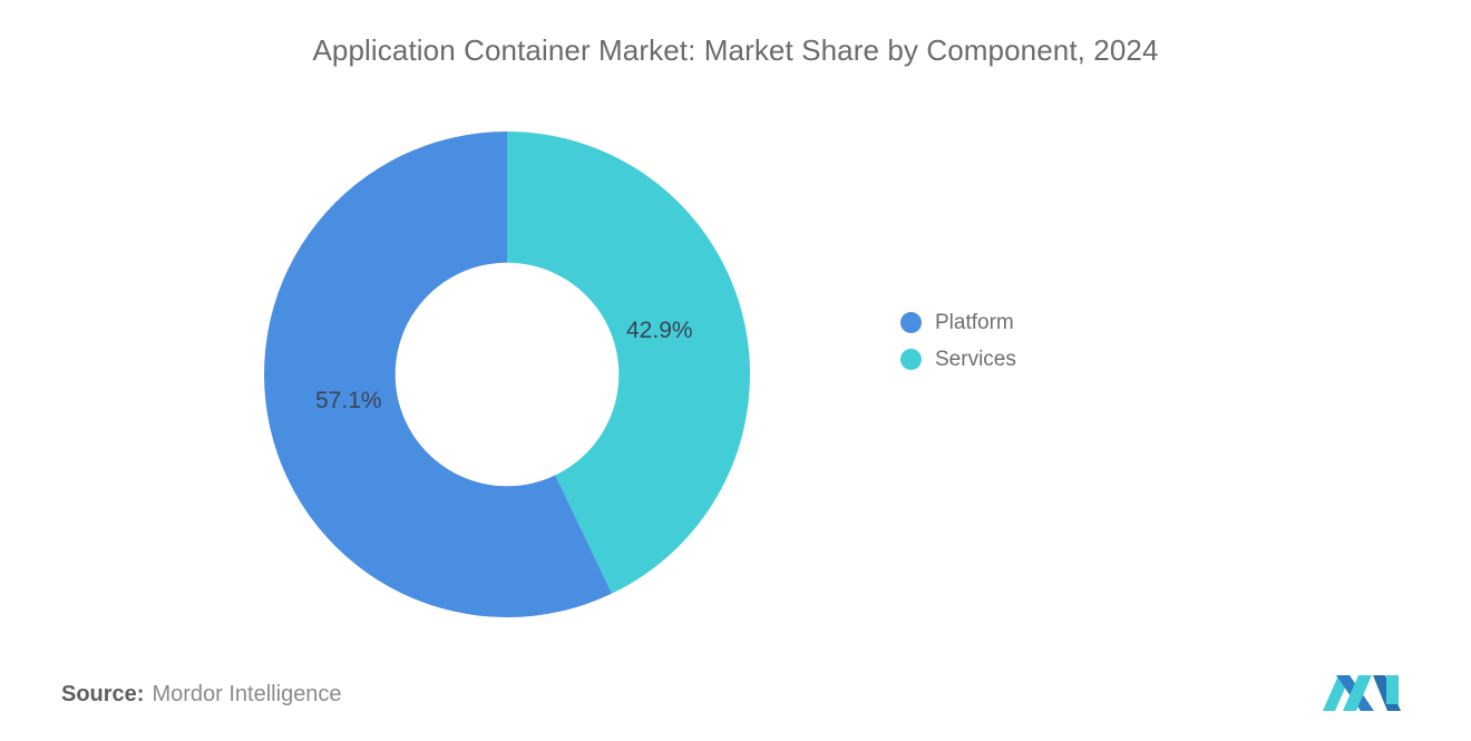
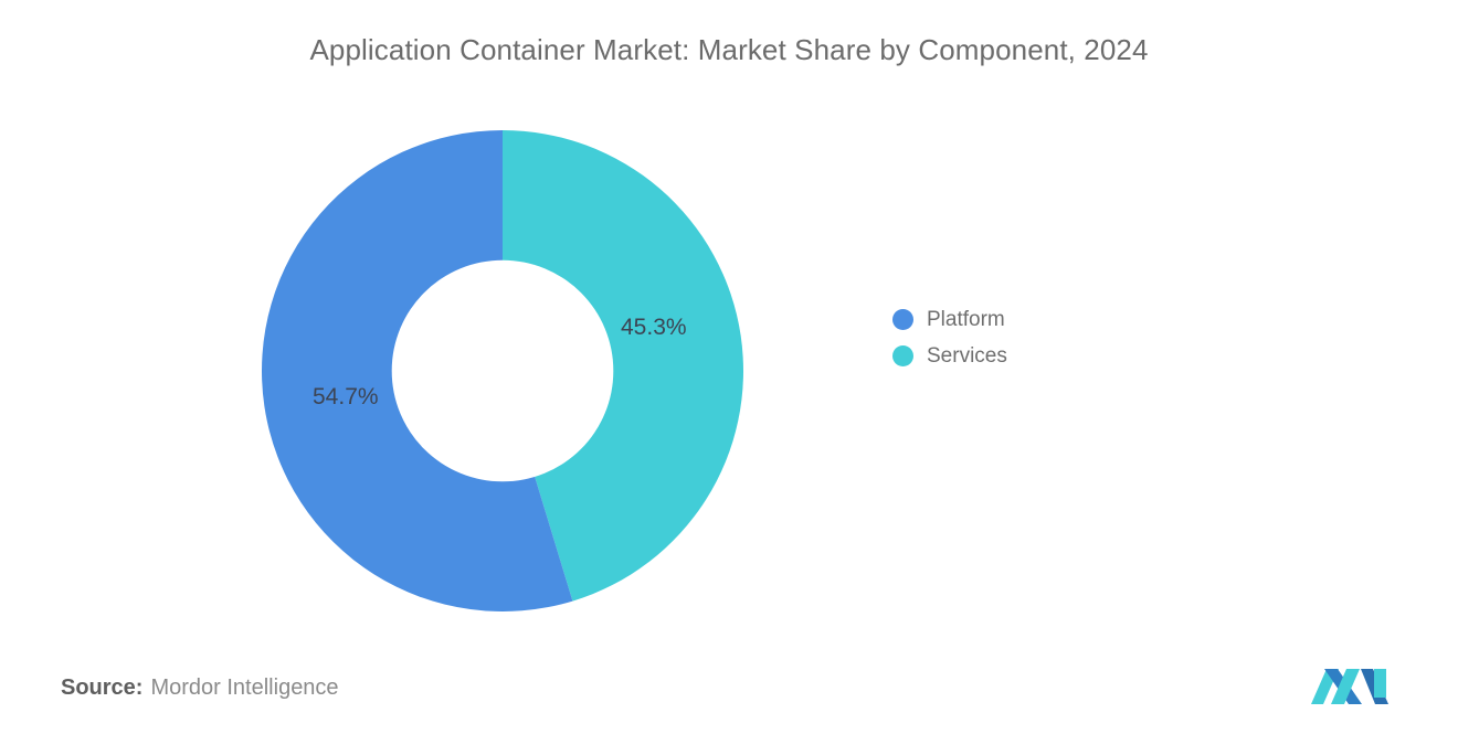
Platform: 57.1% -> 54.7%
Services: 42.9% -> 45.3%
